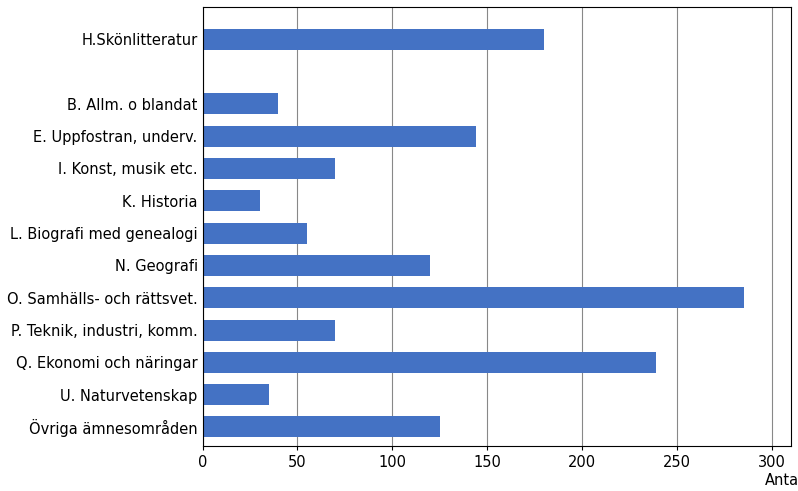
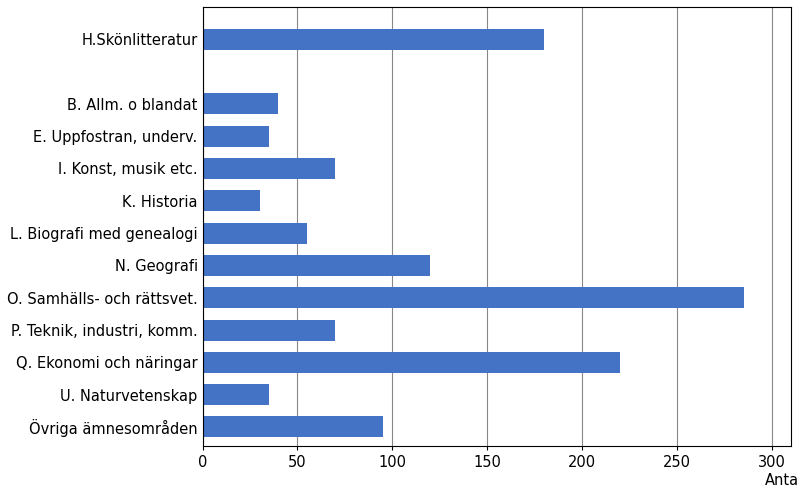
E. Uppfostran, underv.: 144 -> 35
Q. Ekonomi och näringar: 239 -> 220
Övriga ämnesområden: 125 -> 95
